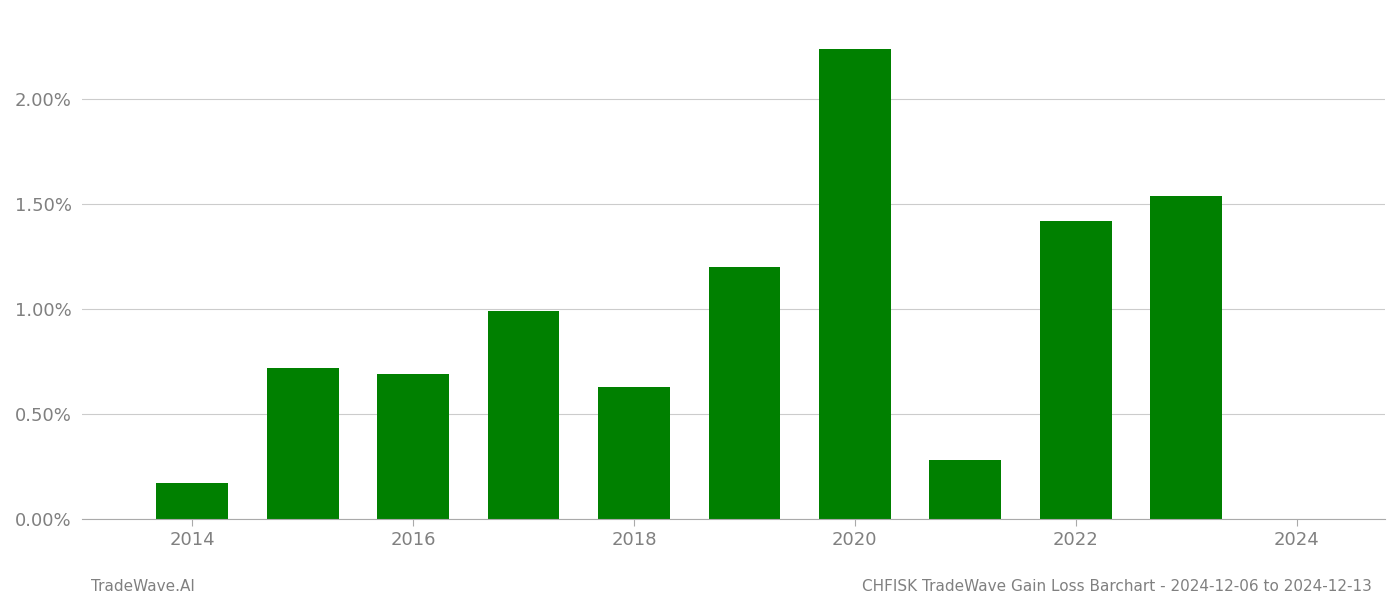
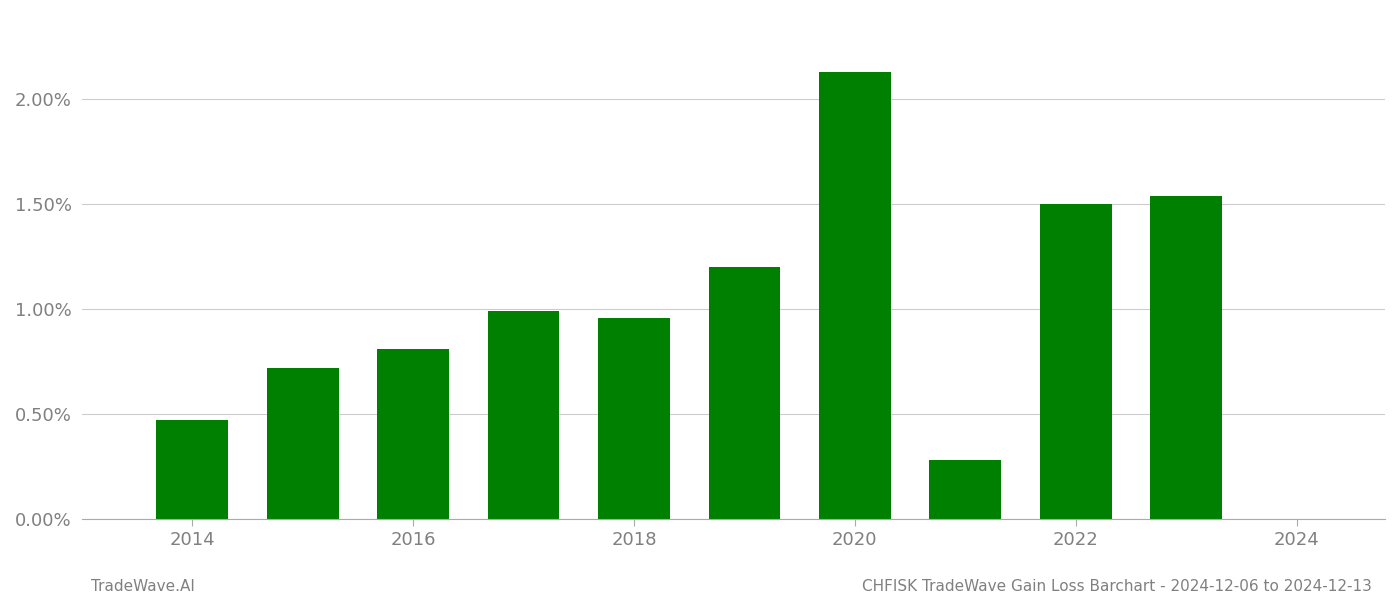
2014: 0.17% -> 0.47%
2016: 0.69% -> 0.81%
2018: 0.63% -> 0.96%
2020: 2.24% -> 2.13%
2022: 1.42% -> 1.50%
